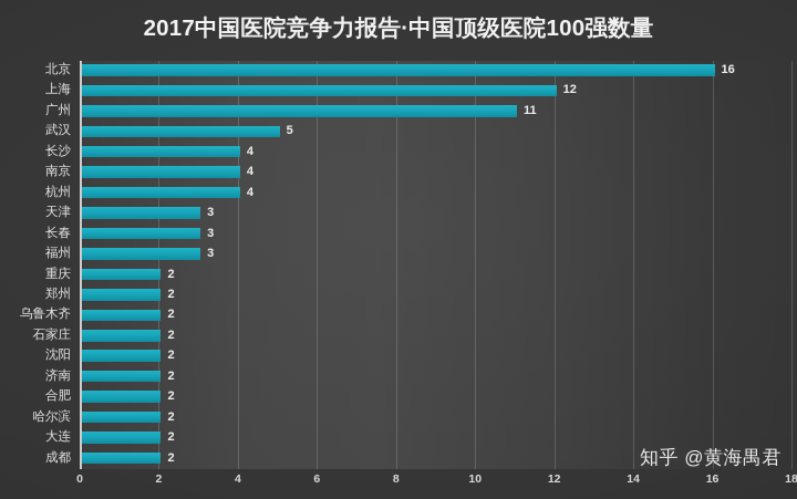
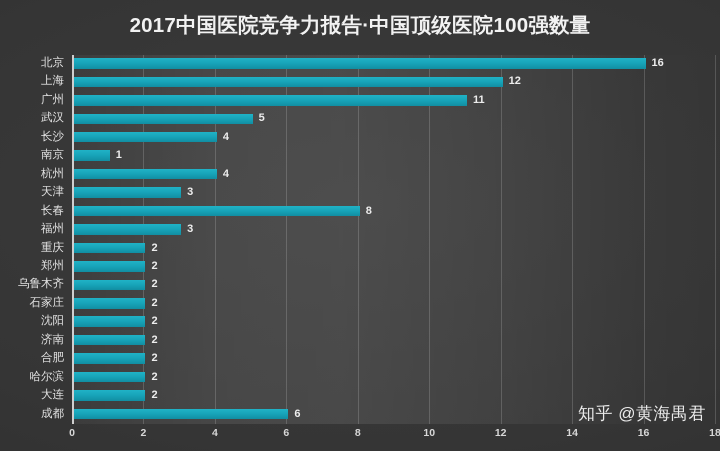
南京: 4 -> 1
长春: 3 -> 8
成都: 2 -> 6
